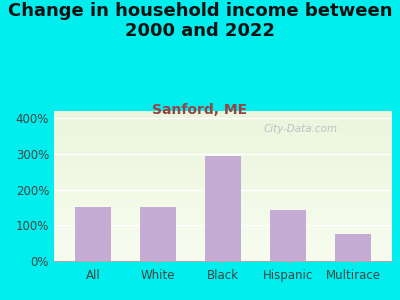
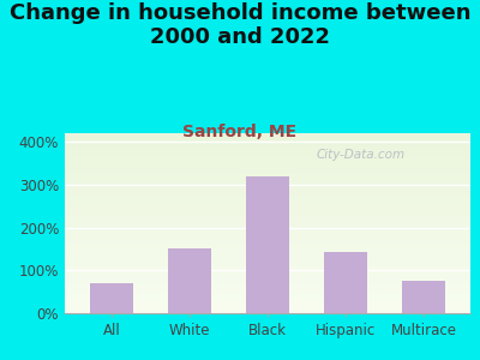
All: 150% -> 70%
Black: 295% -> 320%
